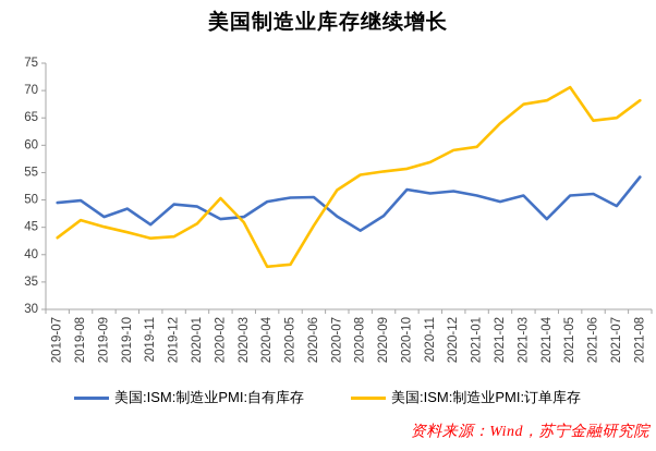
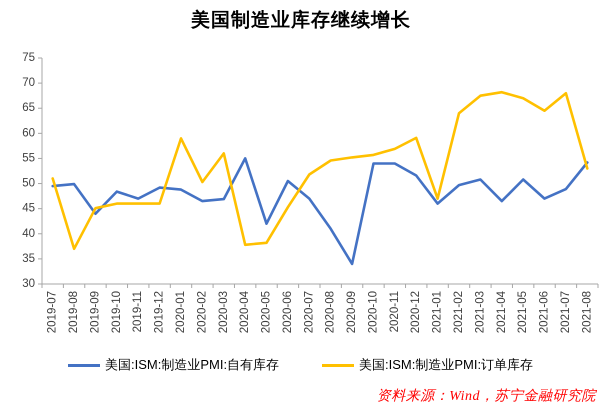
美国:ISM:制造业PMI:订单库存/2019-07: 43 -> 51
美国:ISM:制造业PMI:订单库存/2019-08: 46 -> 37
美国:ISM:制造业PMI:自有库存/2019-09: 47 -> 44
美国:ISM:制造业PMI:订单库存/2019-10: 44 -> 46
美国:ISM:制造业PMI:自有库存/2019-11: 46 -> 47
美国:ISM:制造业PMI:订单库存/2019-11: 43 -> 46
美国:ISM:制造业PMI:订单库存/2019-12: 43 -> 46
美国:ISM:制造业PMI:订单库存/2020-01: 46 -> 59
美国:ISM:制造业PMI:订单库存/2020-03: 46 -> 56
美国:ISM:制造业PMI:自有库存/2020-04: 50 -> 55
美国:ISM:制造业PMI:自有库存/2020-05: 50 -> 42
美国:ISM:制造业PMI:自有库存/2020-08: 44 -> 41
美国:ISM:制造业PMI:自有库存/2020-09: 47 -> 34
美国:ISM:制造业PMI:自有库存/2020-10: 52 -> 54
美国:ISM:制造业PMI:自有库存/2020-11: 51 -> 54
美国:ISM:制造业PMI:自有库存/2021-01: 51 -> 46
美国:ISM:制造业PMI:订单库存/2021-01: 60 -> 47
美国:ISM:制造业PMI:订单库存/2021-05: 71 -> 67
美国:ISM:制造业PMI:自有库存/2021-06: 51 -> 47
美国:ISM:制造业PMI:订单库存/2021-07: 65 -> 68
美国:ISM:制造业PMI:订单库存/2021-08: 68 -> 53
